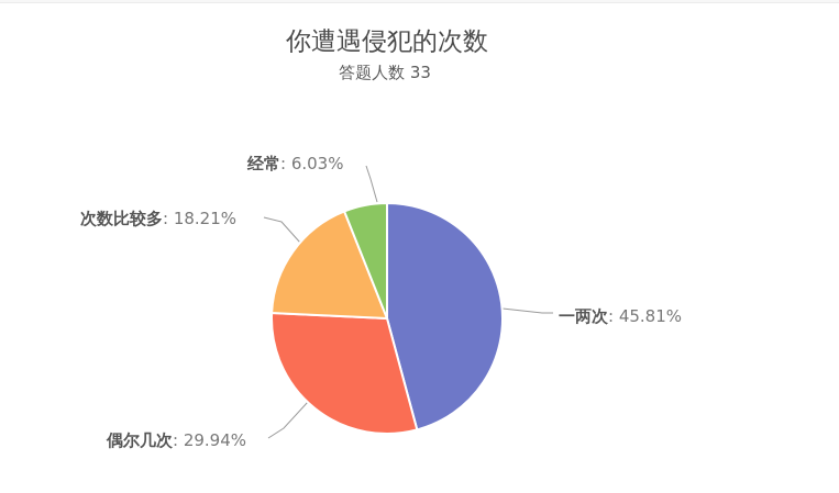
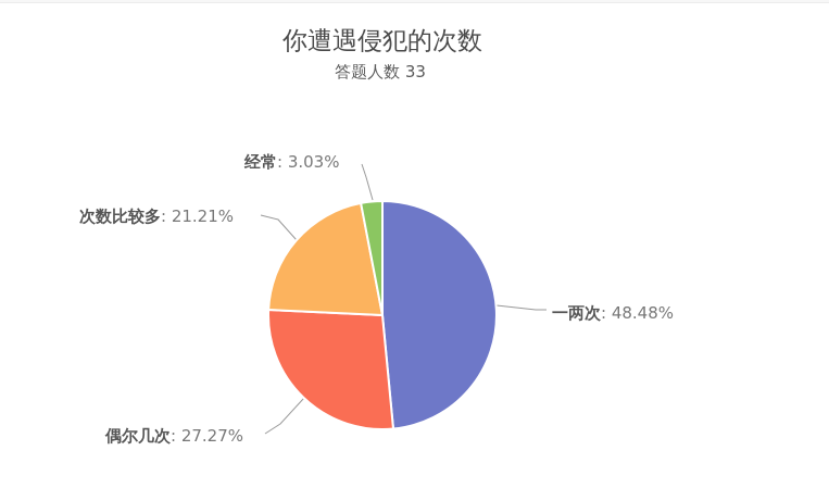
一两次: 45.81% -> 48.48%
偶尔几次: 29.94% -> 27.27%
次数比较多: 18.21% -> 21.21%
经常: 6.03% -> 3.03%
